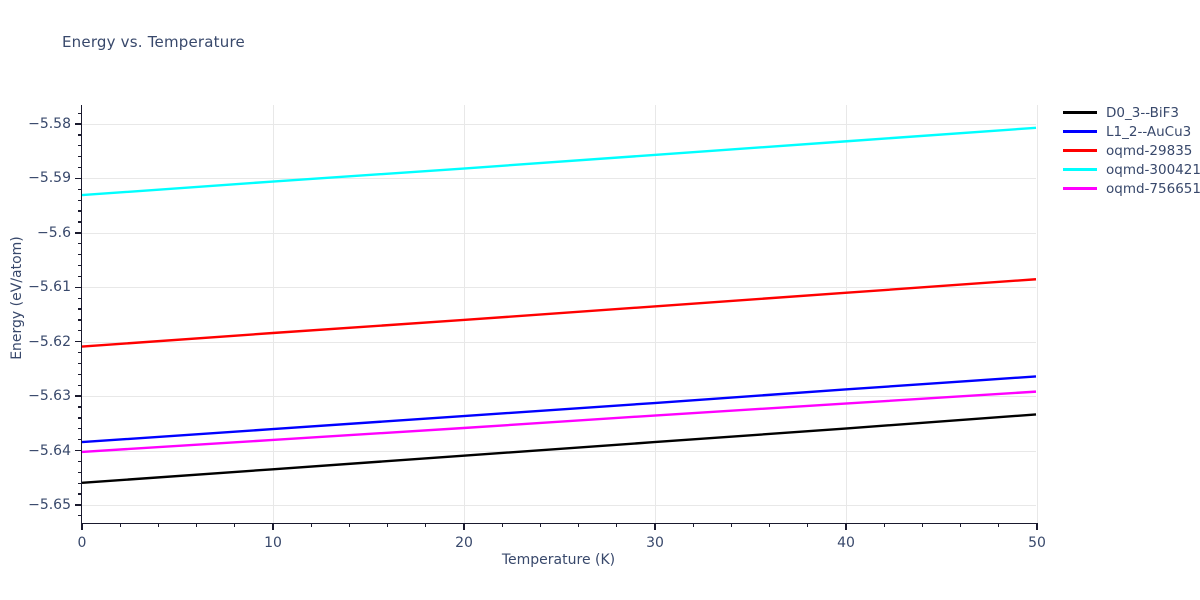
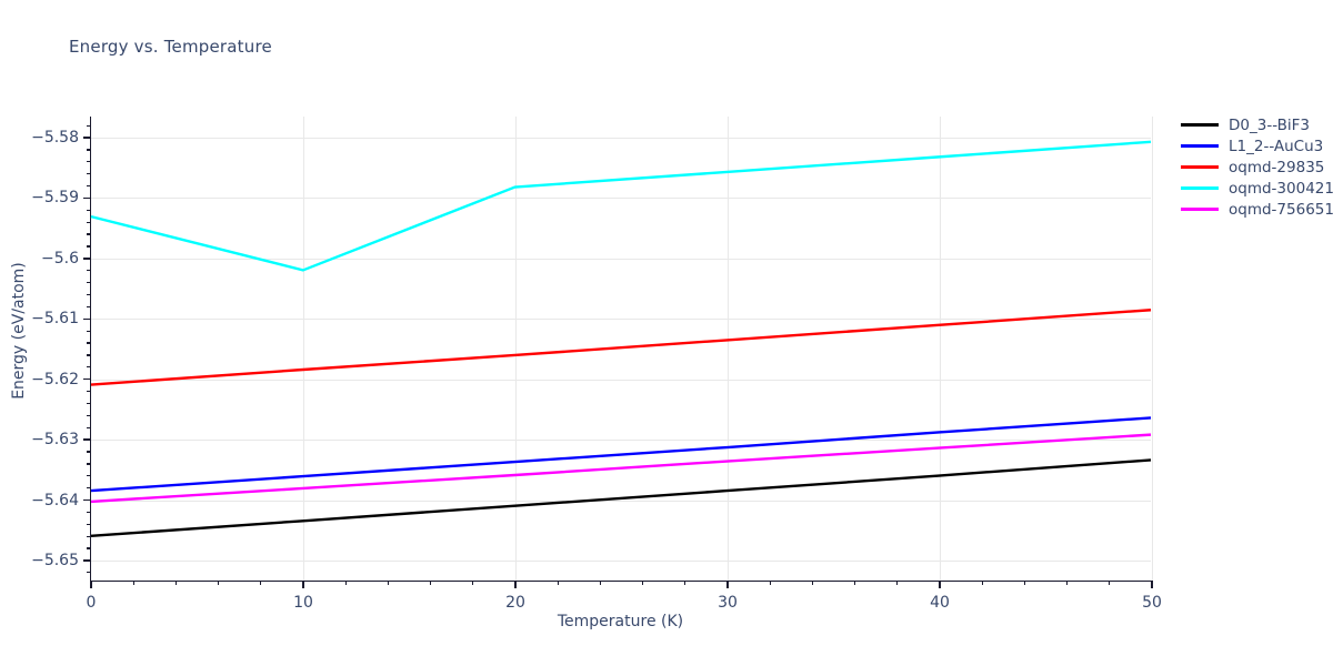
oqmd-300421/10: -5.591 -> -5.602
